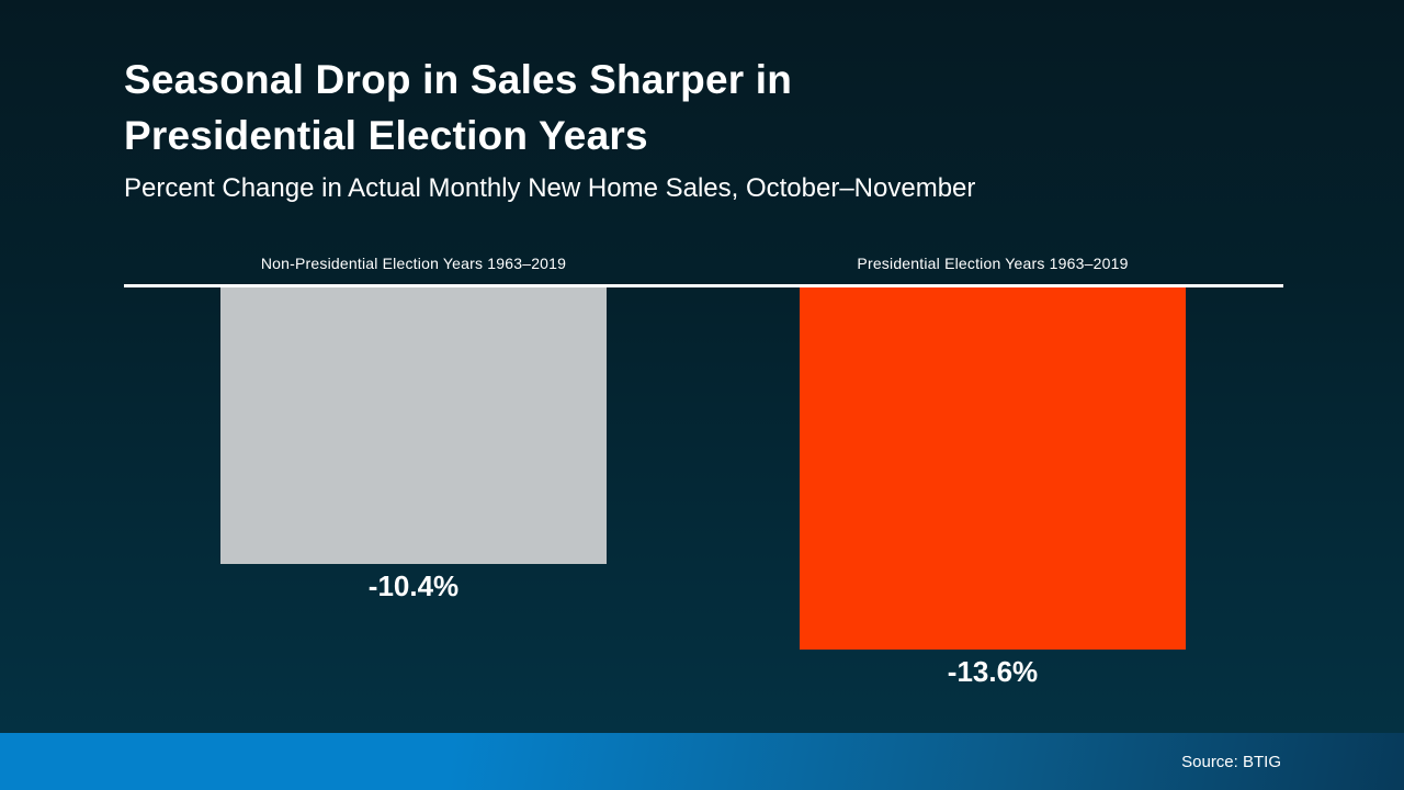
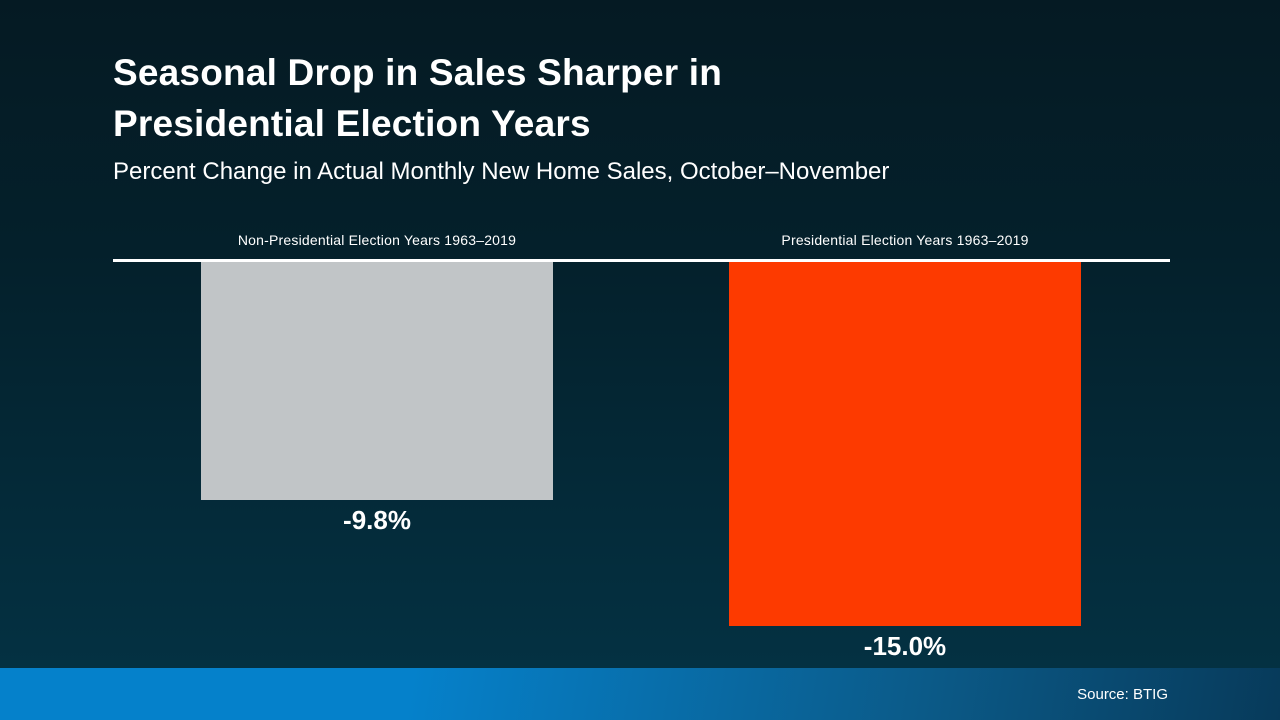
Non-Presidential Election Years 1963–2019: -10.4% -> -9.8%
Presidential Election Years 1963–2019: -13.6% -> -15.0%
